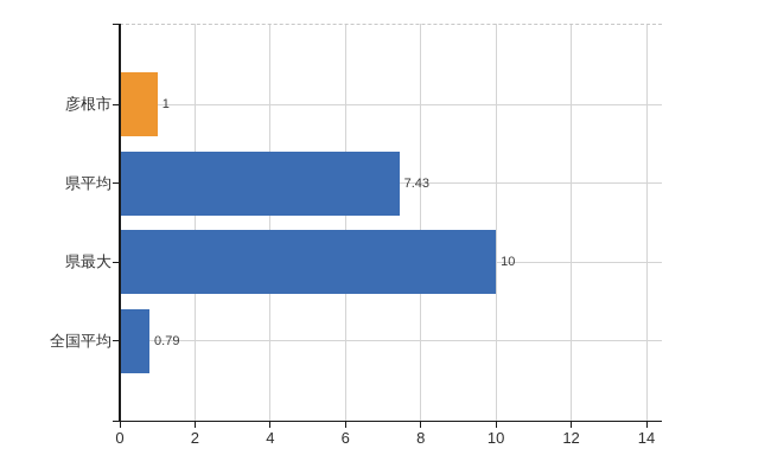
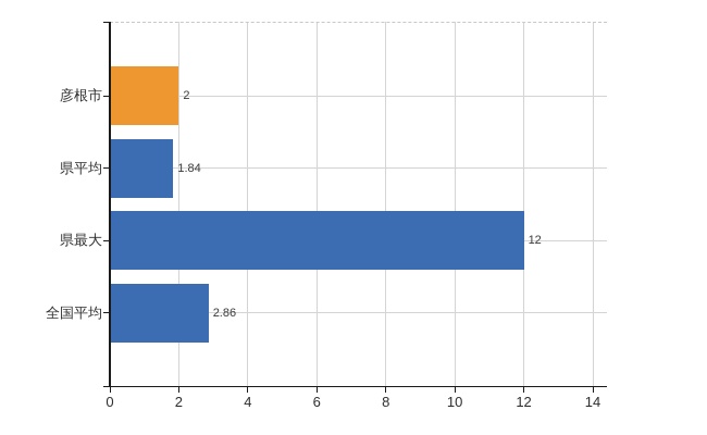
彦根市: 1 -> 2
県平均: 7.43 -> 1.84
県最大: 10 -> 12
全国平均: 0.79 -> 2.86
